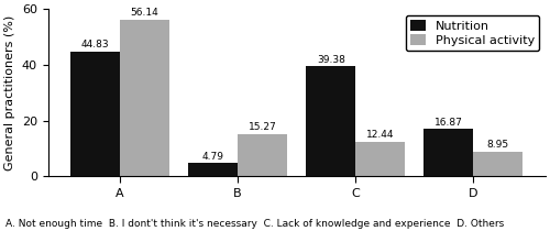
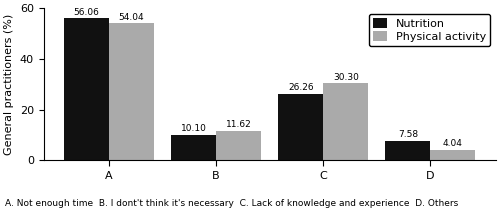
Nutrition/A: 44.83 -> 56.06
Physical activity/A: 56.14 -> 54.04
Nutrition/B: 4.79 -> 10.10
Physical activity/B: 15.27 -> 11.62
Nutrition/C: 39.38 -> 26.26
Physical activity/C: 12.44 -> 30.30
Nutrition/D: 16.87 -> 7.58
Physical activity/D: 8.95 -> 4.04
